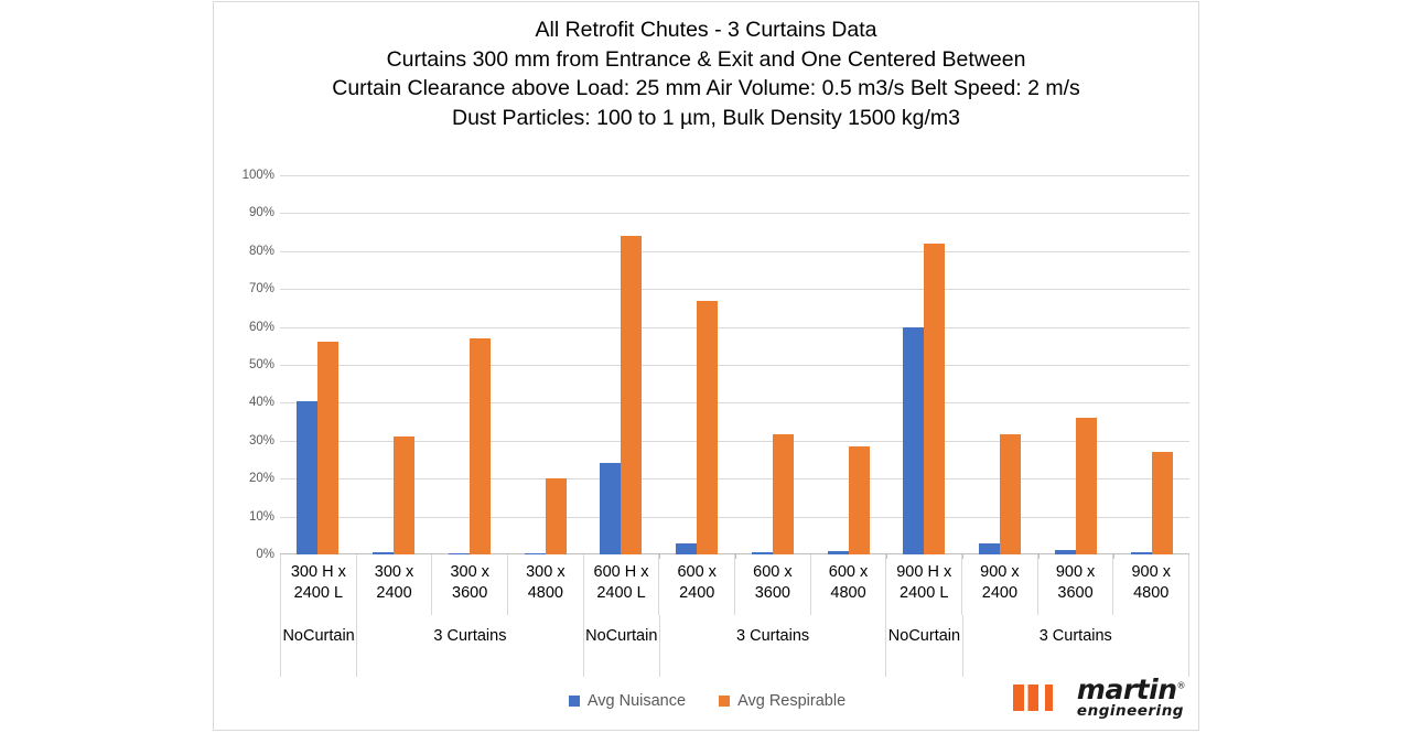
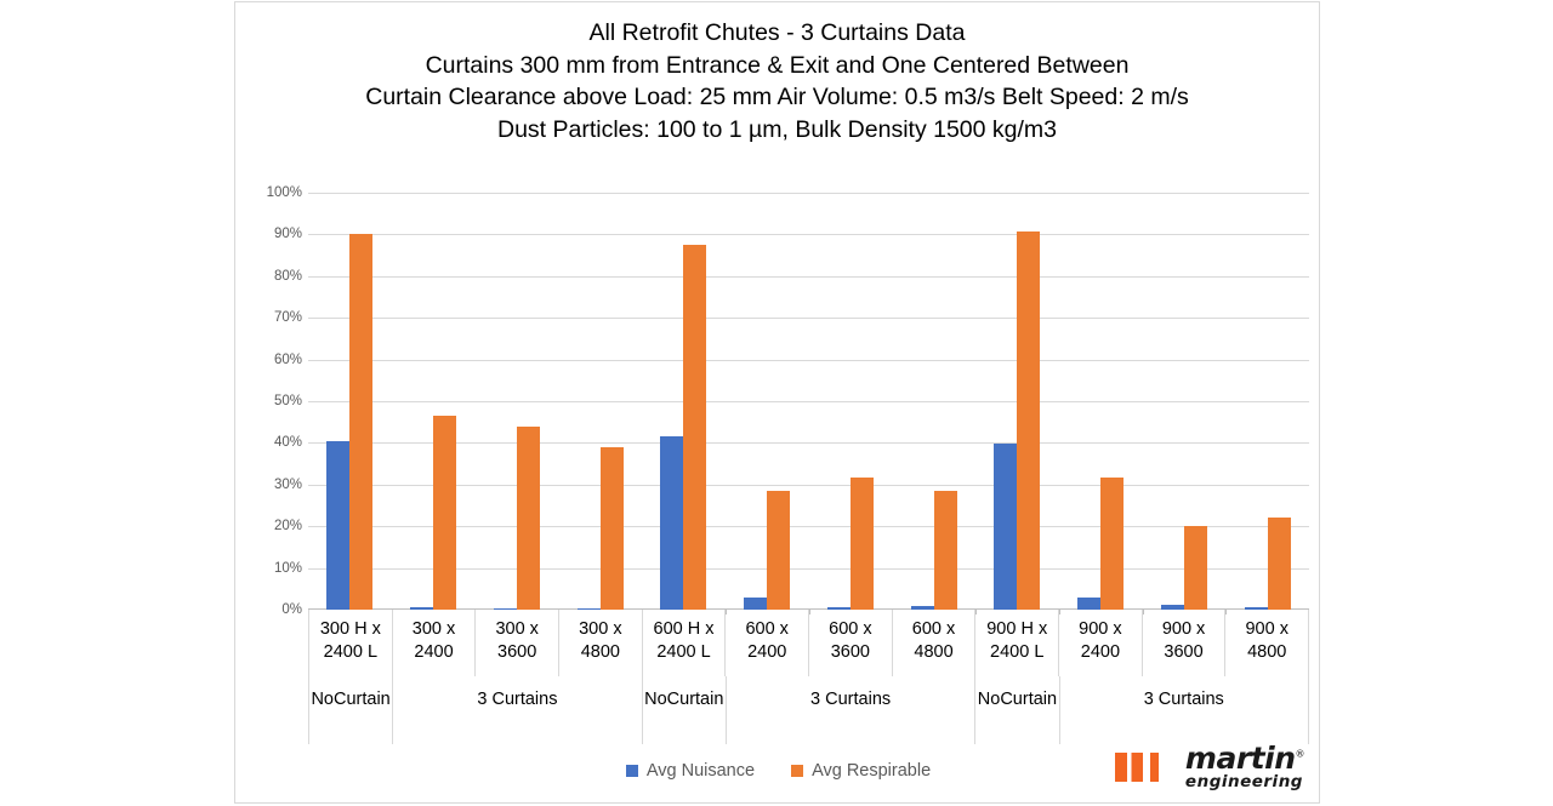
Avg Respirable/300 H x 2400 L: 56% -> 90%
Avg Respirable/300 x 2400: 31% -> 46%
Avg Respirable/300 x 3600: 57% -> 44%
Avg Respirable/300 x 4800: 20% -> 39%
Avg Nuisance/600 H x 2400 L: 24% -> 42%
Avg Respirable/600 H x 2400 L: 84% -> 87%
Avg Respirable/600 x 2400: 67% -> 28%
Avg Nuisance/900 H x 2400 L: 60% -> 40%
Avg Respirable/900 H x 2400 L: 82% -> 91%
Avg Respirable/900 x 3600: 36% -> 20%
Avg Respirable/900 x 4800: 27% -> 22%
